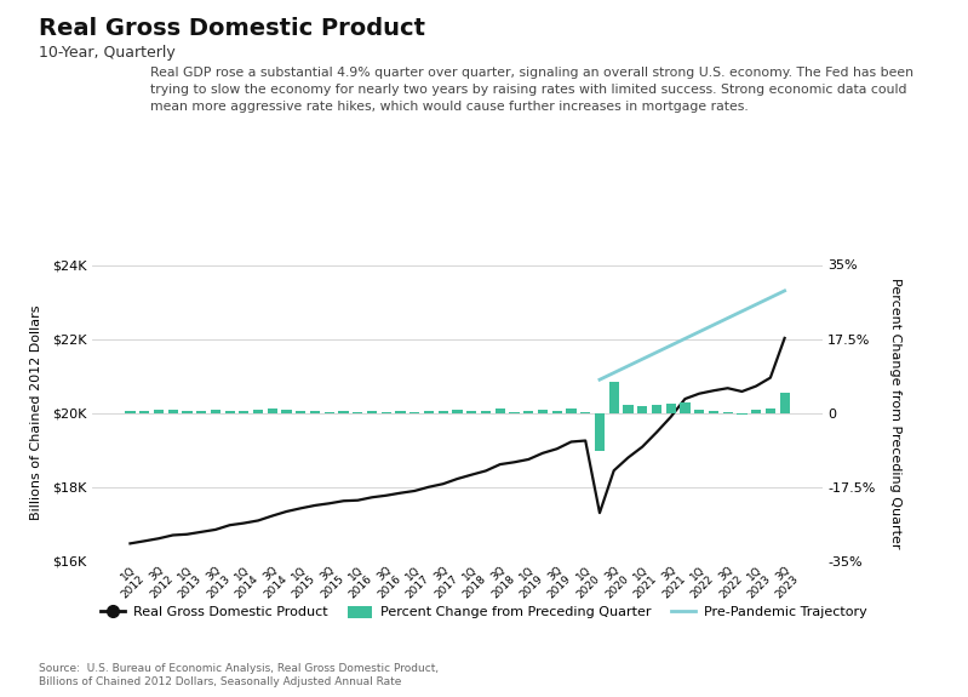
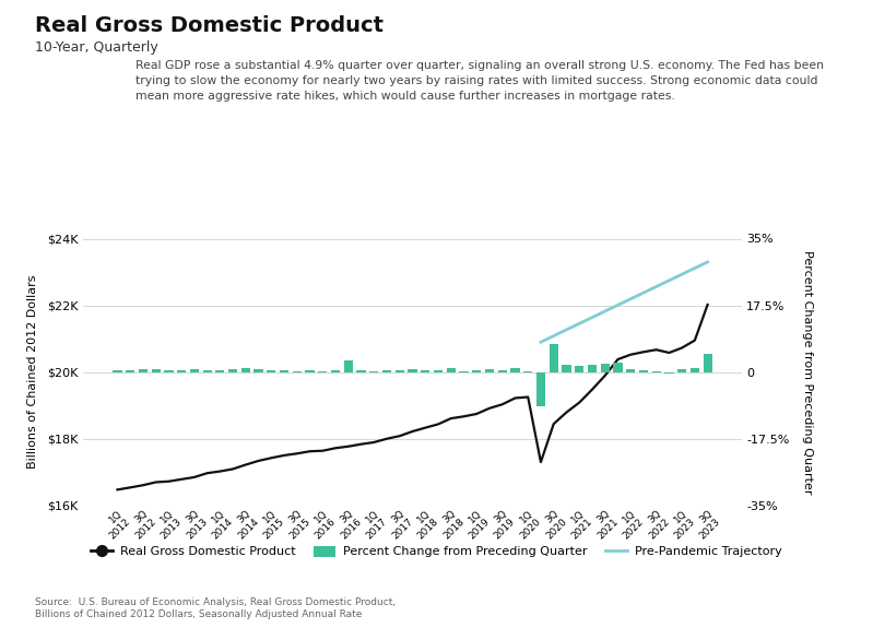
Percent Change from Preceding Quarter/3Q 2016: 0.3% -> 3.0%
